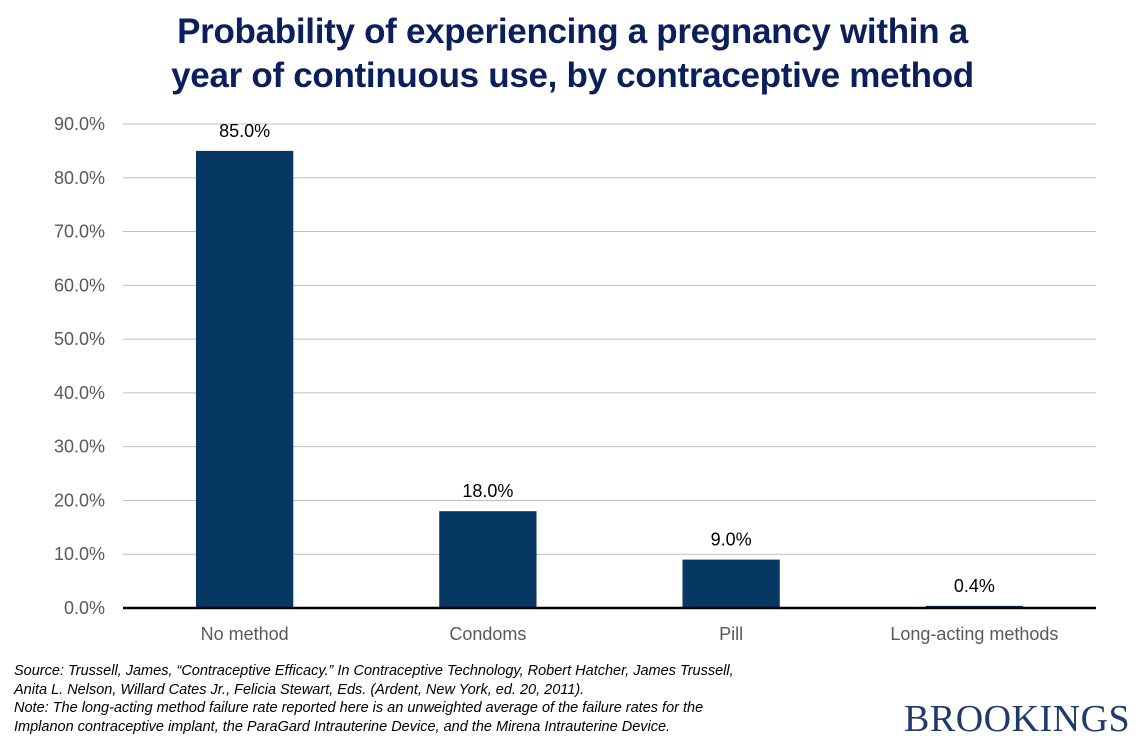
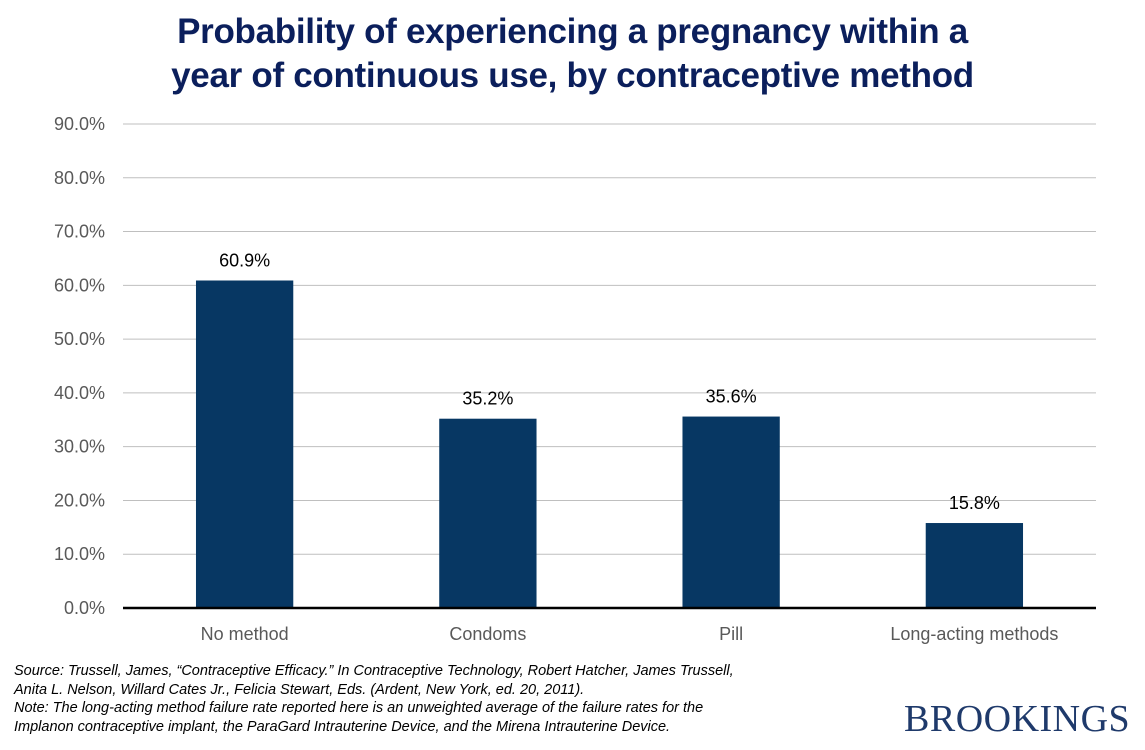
No method: 85.0% -> 60.9%
Condoms: 18.0% -> 35.2%
Pill: 9.0% -> 35.6%
Long-acting methods: 0.4% -> 15.8%
